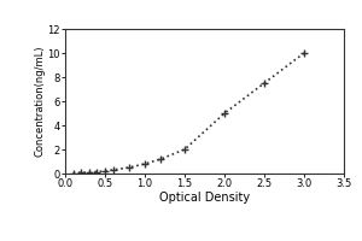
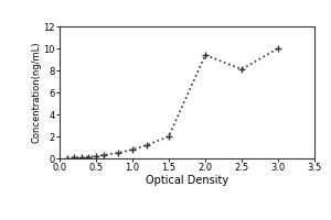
2.0: 5.0 -> 9.4
2.5: 7.5 -> 8.1
